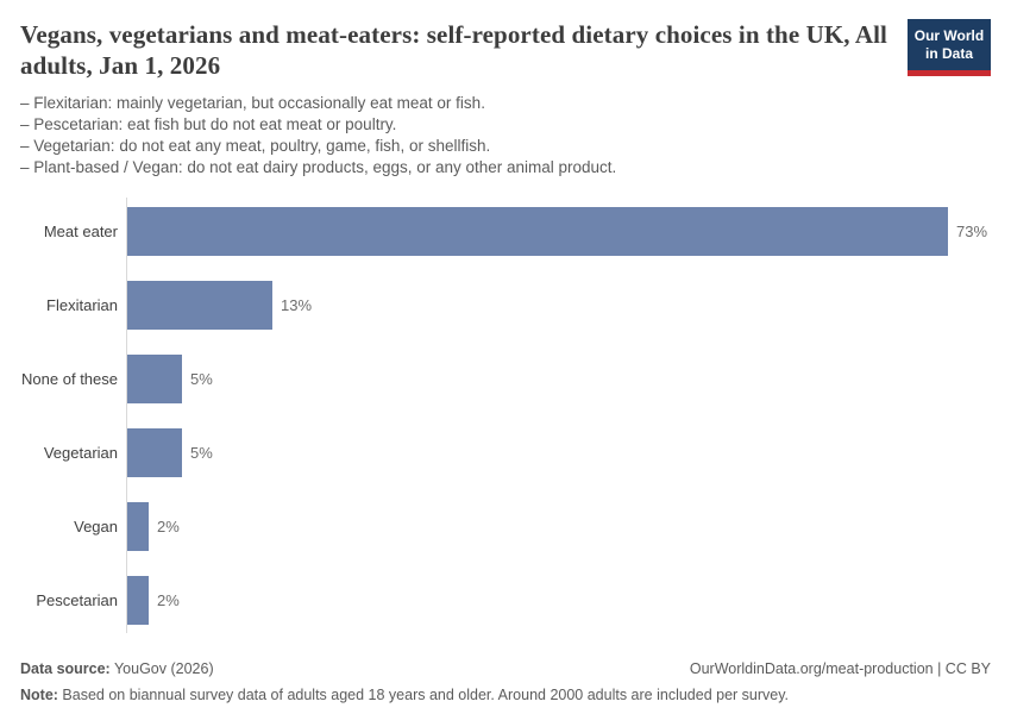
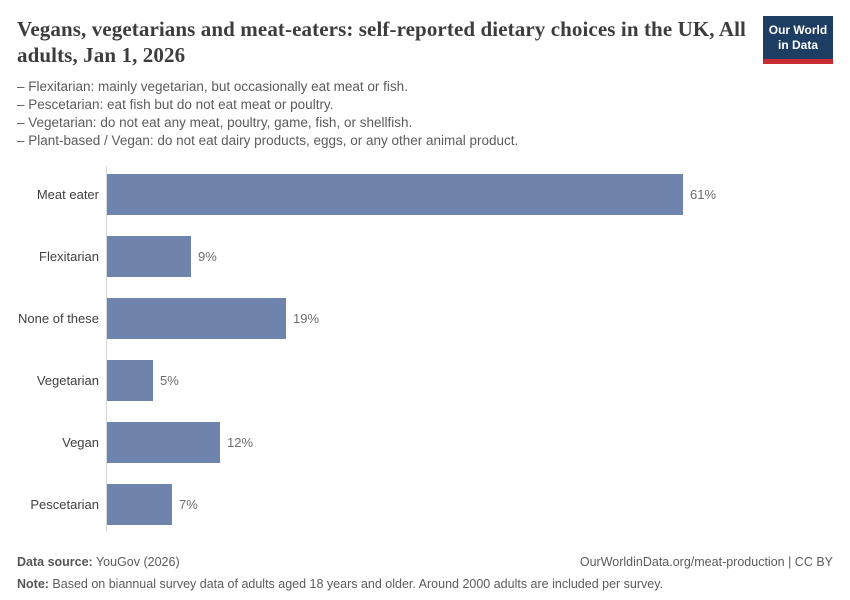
Meat eater: 73% -> 61%
Flexitarian: 13% -> 9%
None of these: 5% -> 19%
Vegan: 2% -> 12%
Pescetarian: 2% -> 7%
